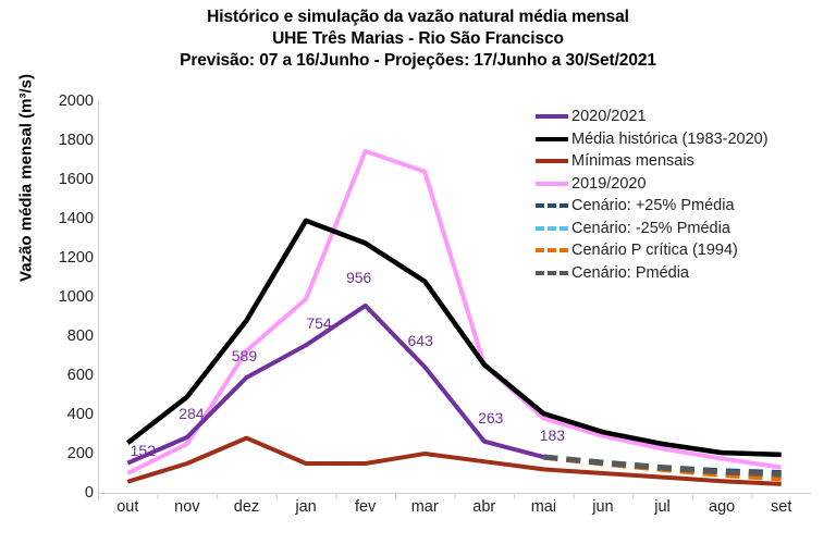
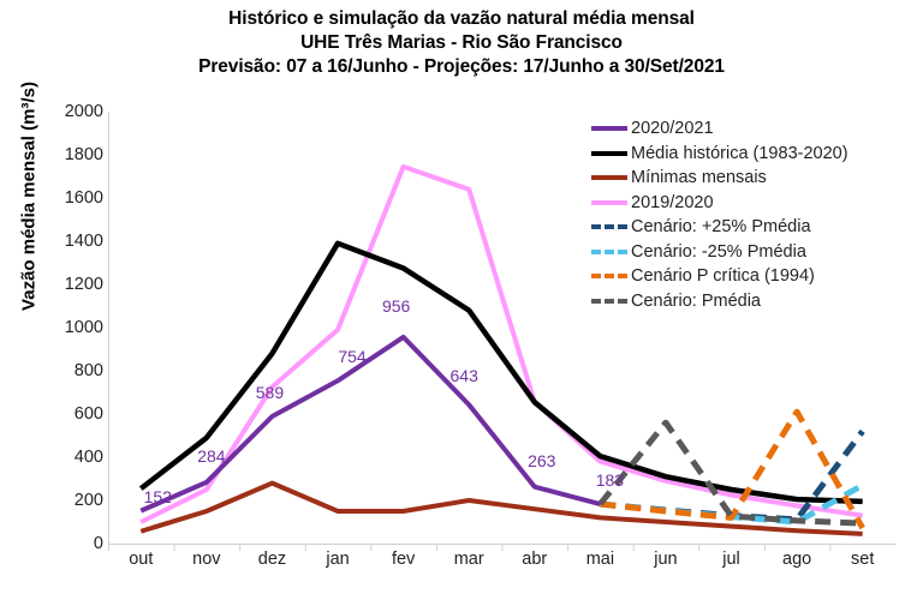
Cenário: Pmédia/jun: 150 -> 560
Cenário P crítica (1994)/ago: 90 -> 610
Cenário: +25% Pmédia/set: 100 -> 520
Cenário: -25% Pmédia/set: 80 -> 270
